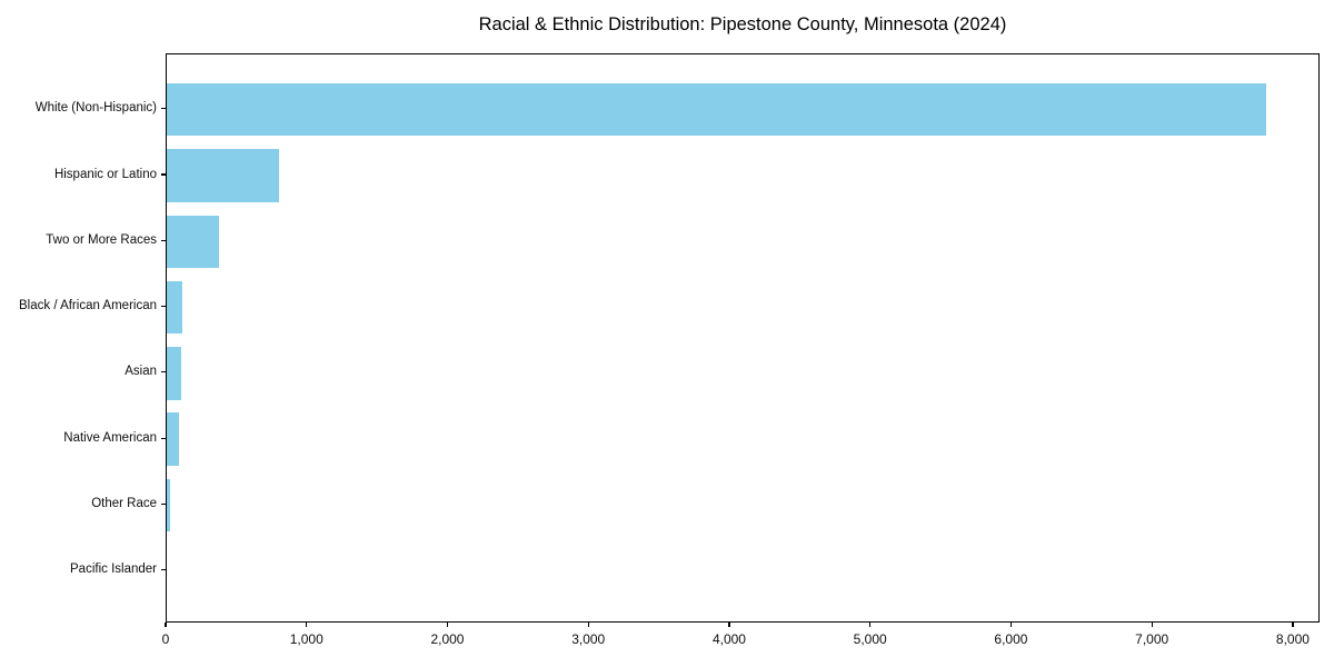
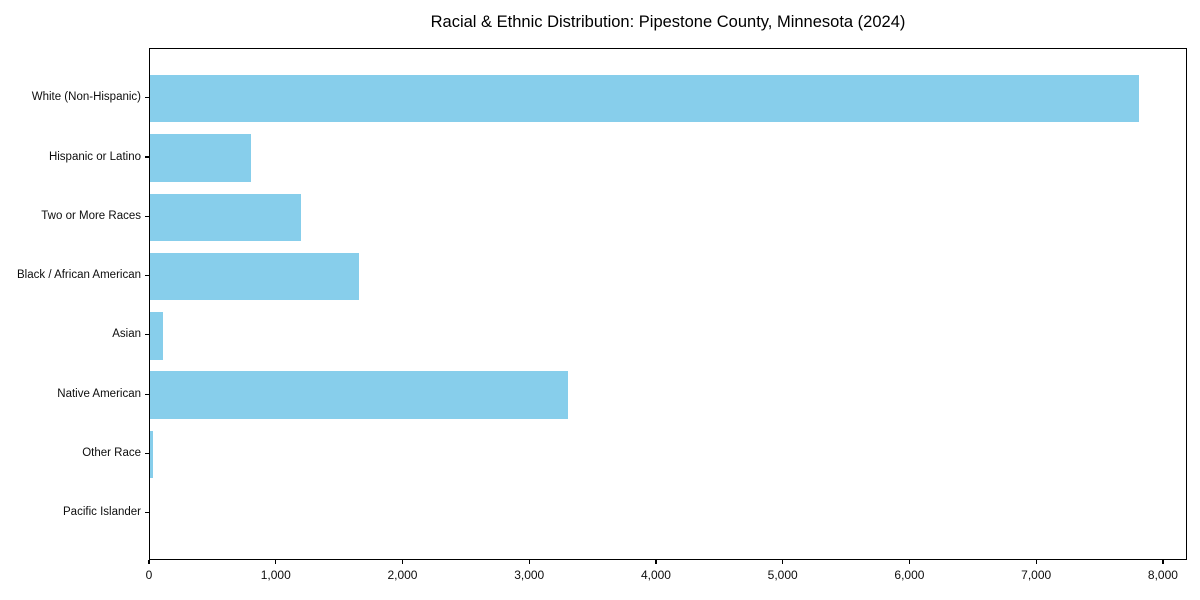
Two or More Races: 370 -> 1190
Black / African American: 110 -> 1650
Native American: 90 -> 3300
